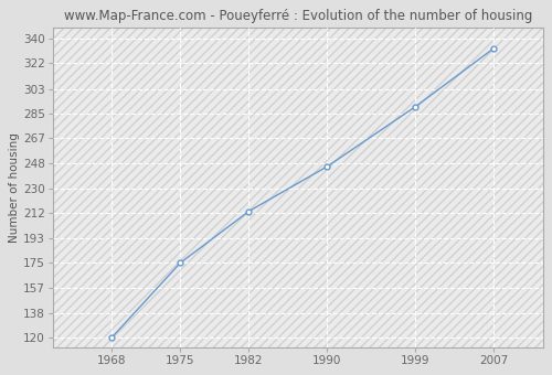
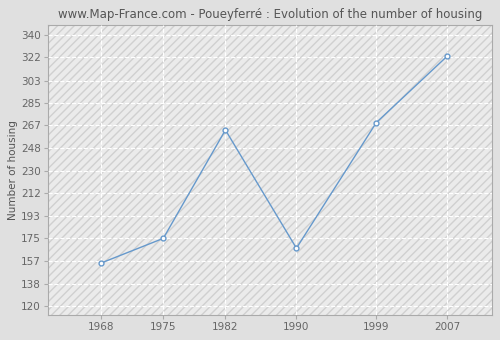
1968: 120 -> 155
1982: 213 -> 263
1990: 246 -> 167
1999: 290 -> 269
2007: 333 -> 323
